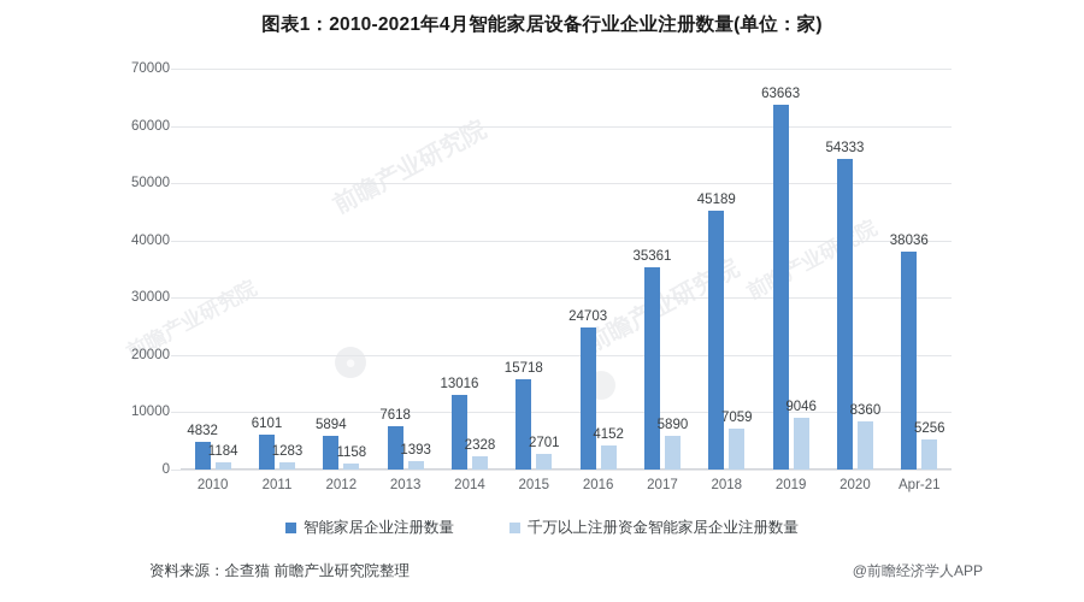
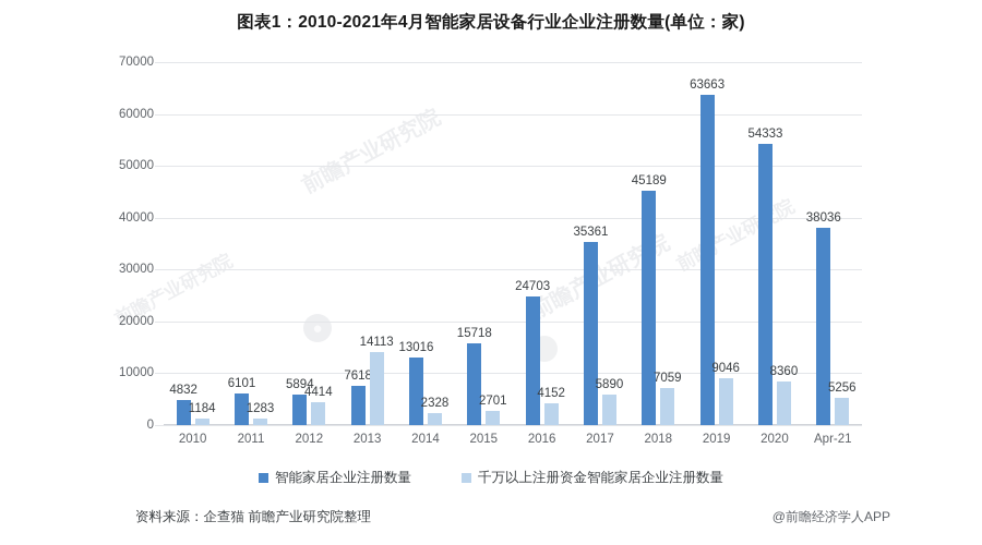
千万以上注册资金智能家居企业注册数量/2012: 1158 -> 4414
千万以上注册资金智能家居企业注册数量/2013: 1393 -> 14113
